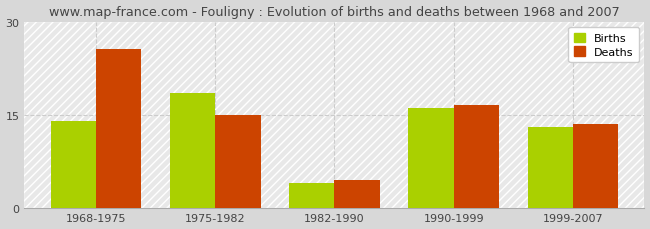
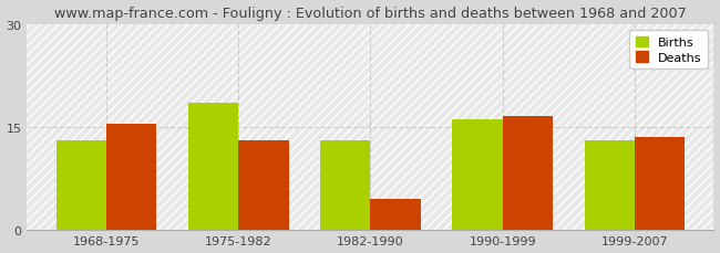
Births/1968-1975: 14.0 -> 13.0
Deaths/1968-1975: 25.6 -> 15.5
Deaths/1975-1982: 15.0 -> 13.0
Births/1982-1990: 4.0 -> 13.0
